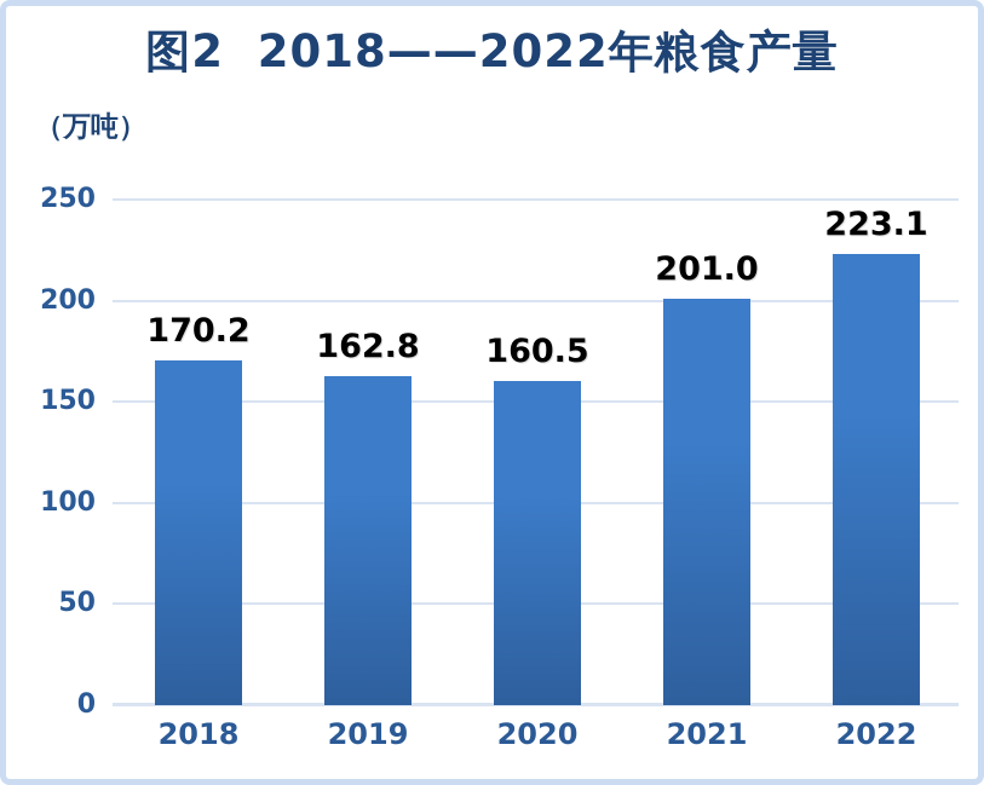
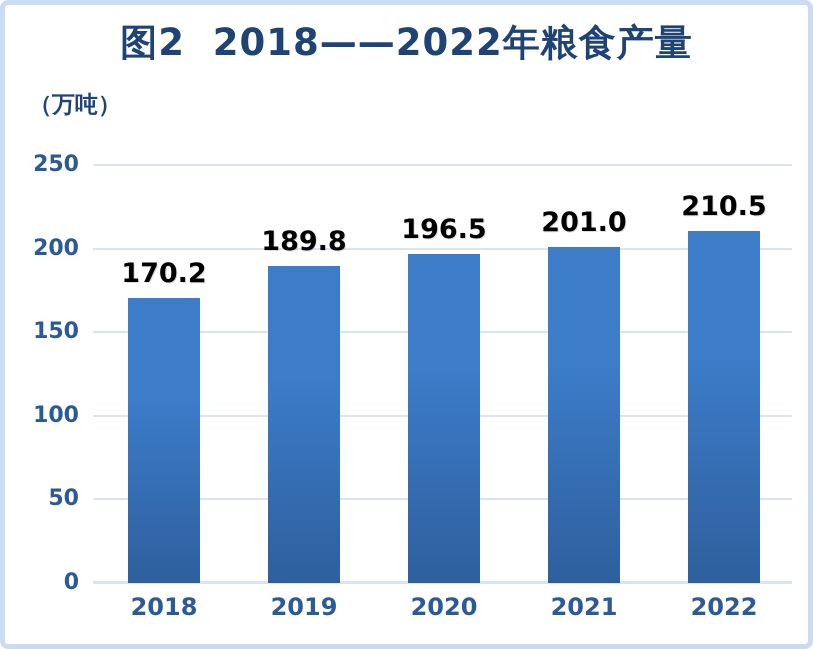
2019: 162.8 -> 189.8
2020: 160.5 -> 196.5
2022: 223.1 -> 210.5
